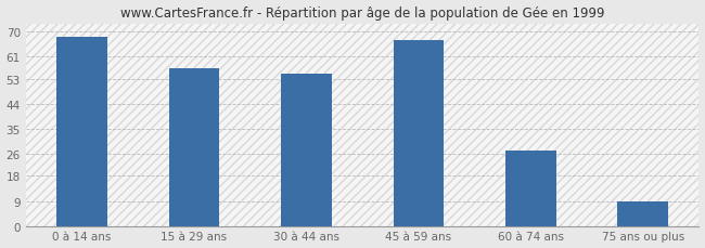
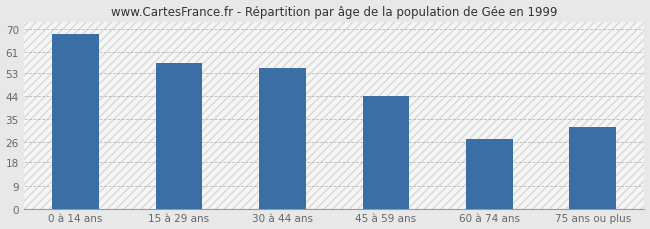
45 à 59 ans: 67 -> 44
75 ans ou plus: 9 -> 32
